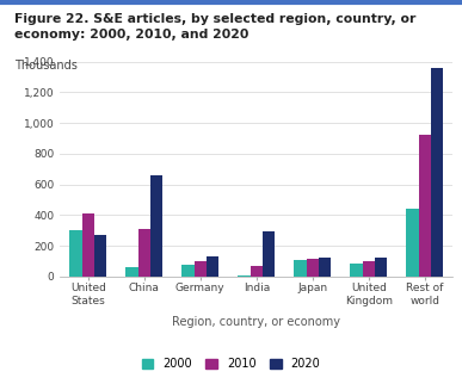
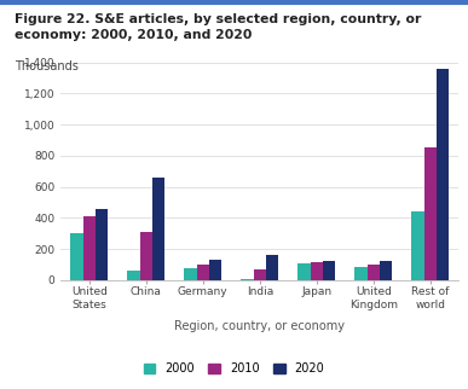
2020/United States: 270 -> 460
2020/India: 290 -> 160
2010/Rest of world: 920 -> 850
